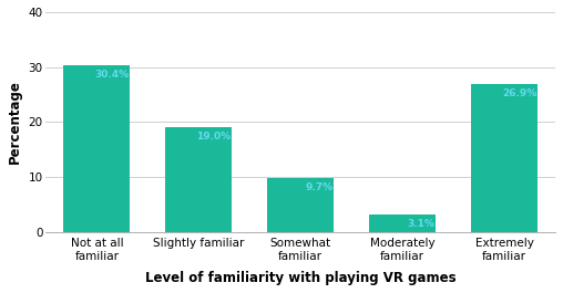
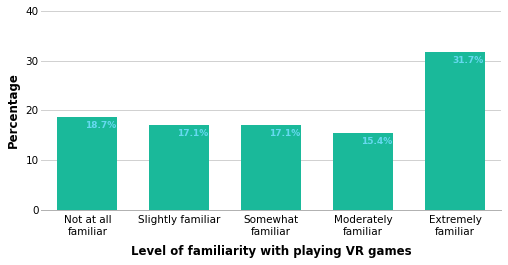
Not at all familiar: 30.4% -> 18.7%
Slightly familiar: 19.0% -> 17.1%
Somewhat familiar: 9.7% -> 17.1%
Moderately familiar: 3.1% -> 15.4%
Extremely familiar: 26.9% -> 31.7%
